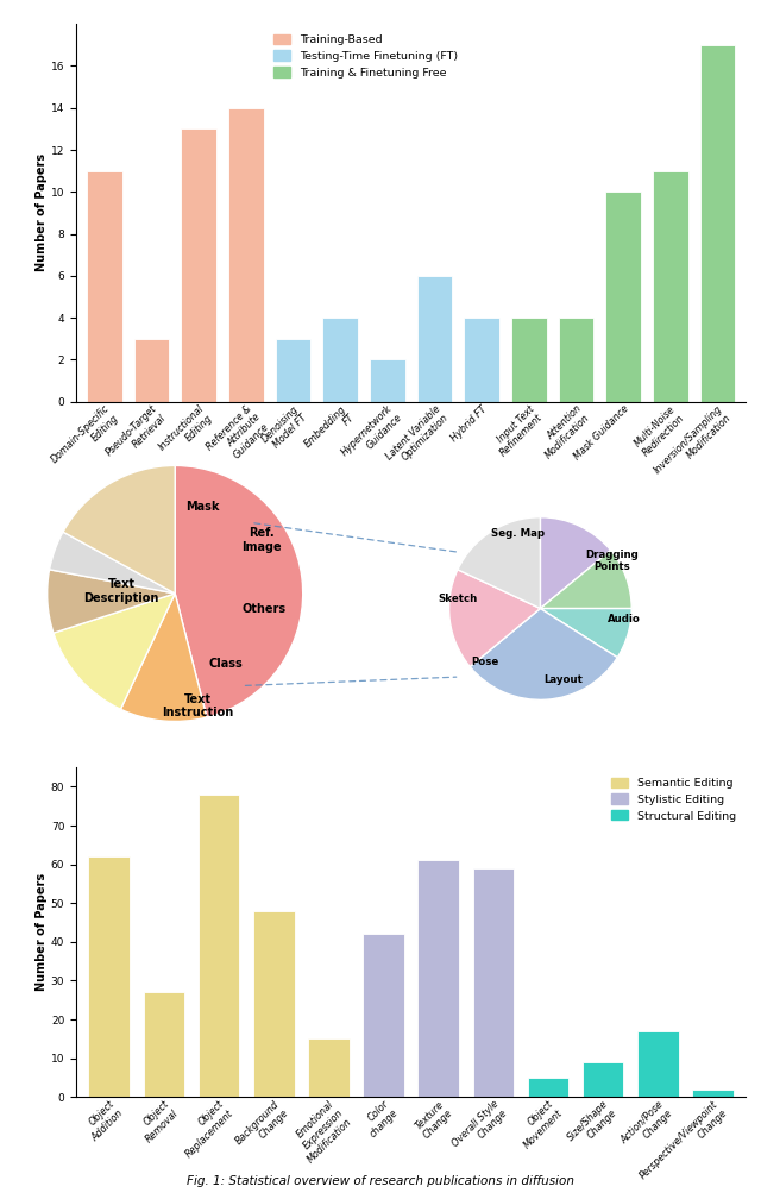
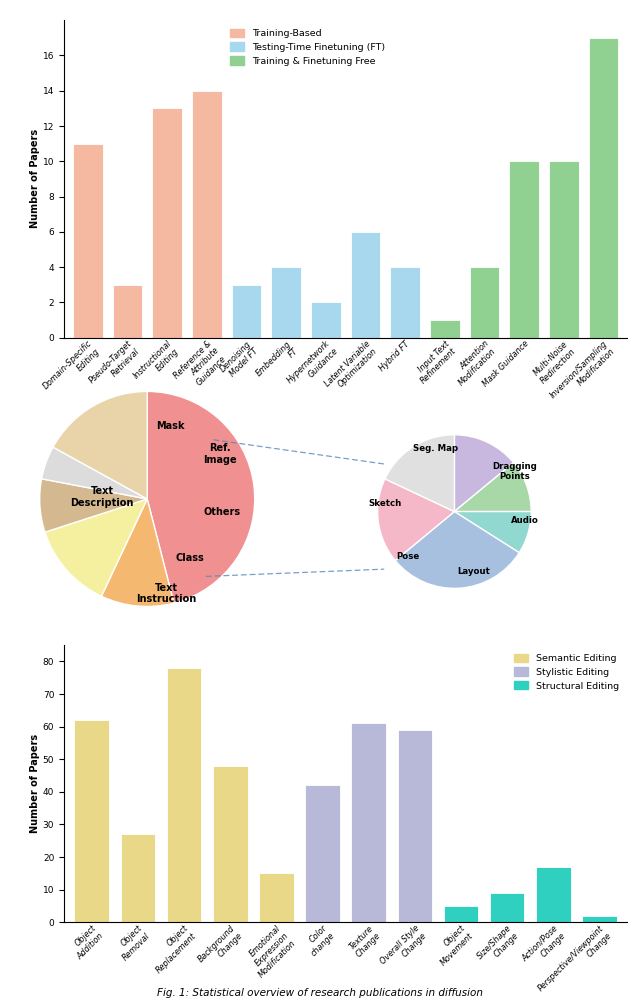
Input Text Refinement: 4 -> 1
Multi-Noise Redirection: 11 -> 10
